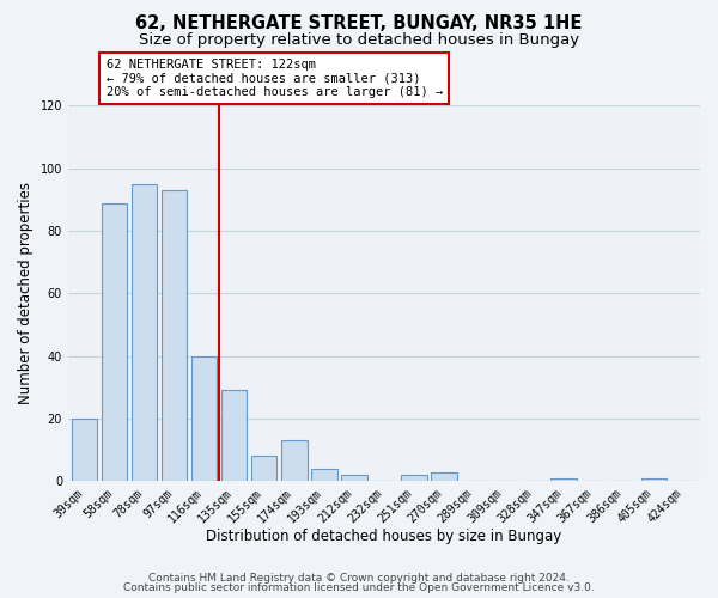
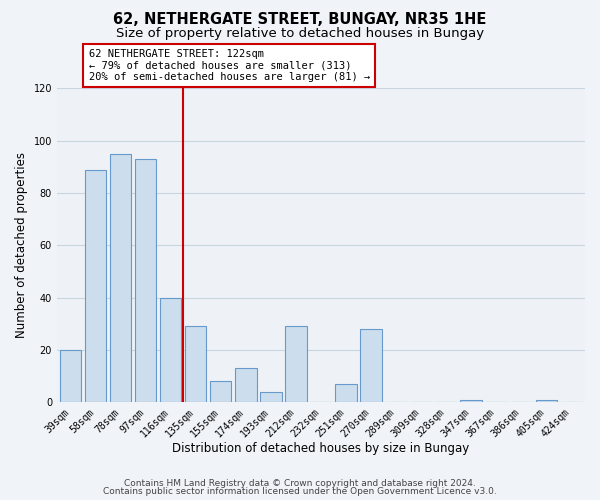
212sqm: 2 -> 29
251sqm: 2 -> 7
270sqm: 3 -> 28
